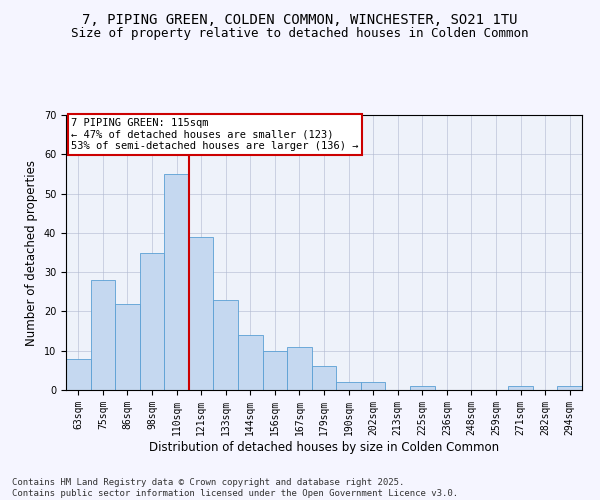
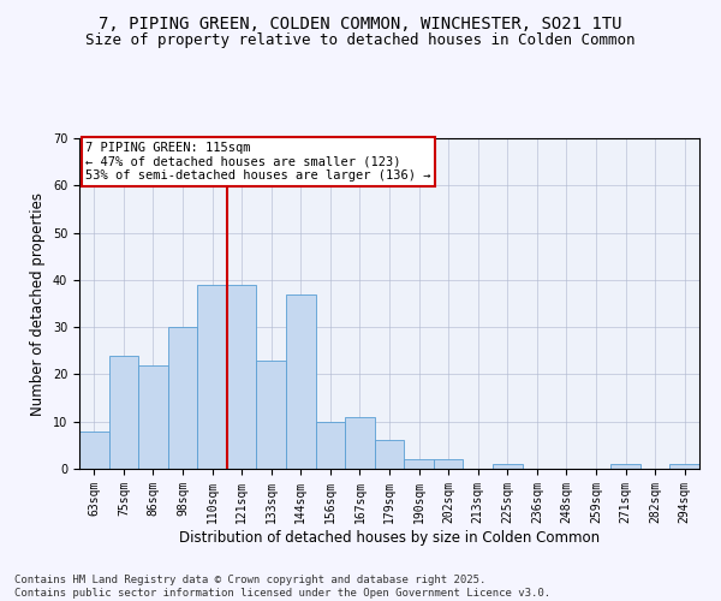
75sqm: 28 -> 24
98sqm: 35 -> 30
110sqm: 55 -> 39
144sqm: 14 -> 37
